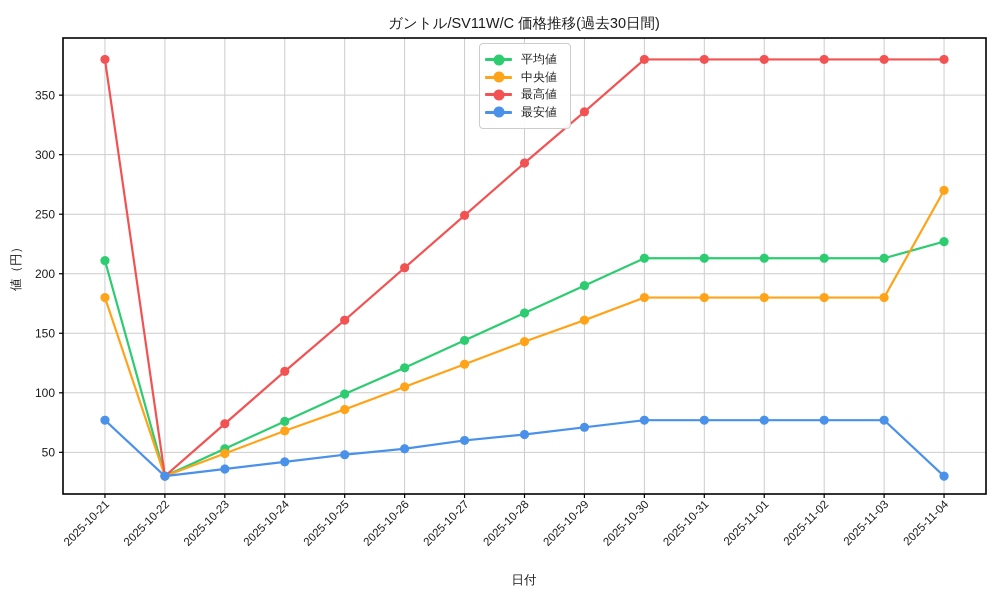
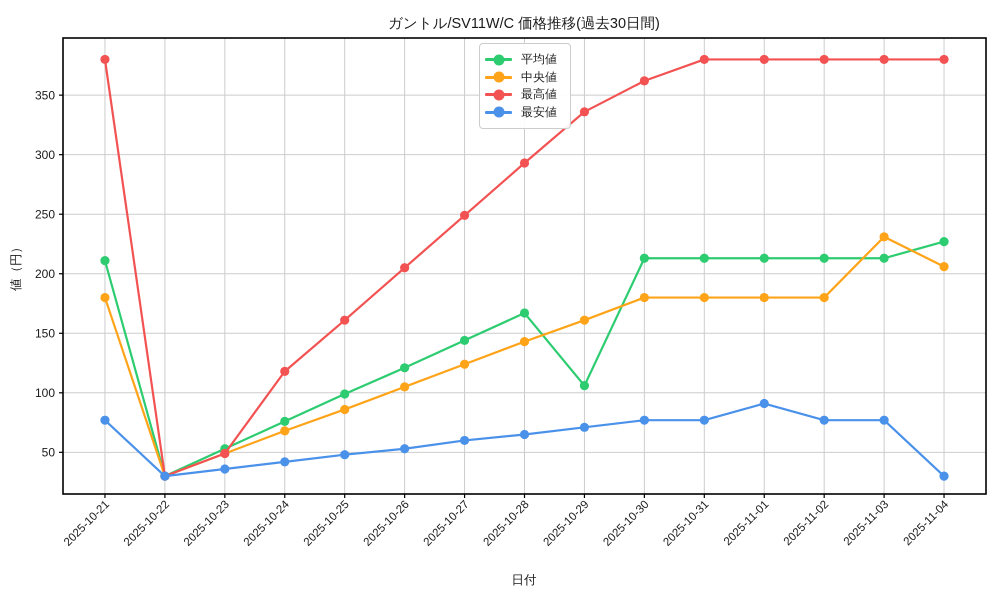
最高値/2025-10-23: 74 -> 49
平均値/2025-10-29: 190 -> 106
最高値/2025-10-30: 380 -> 362
最安値/2025-11-01: 77 -> 91
中央値/2025-11-03: 180 -> 231
中央値/2025-11-04: 270 -> 206
